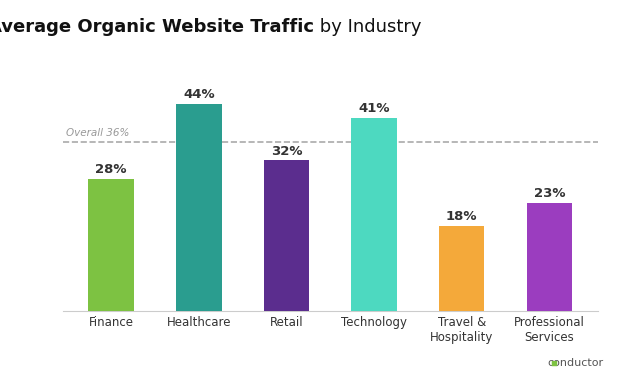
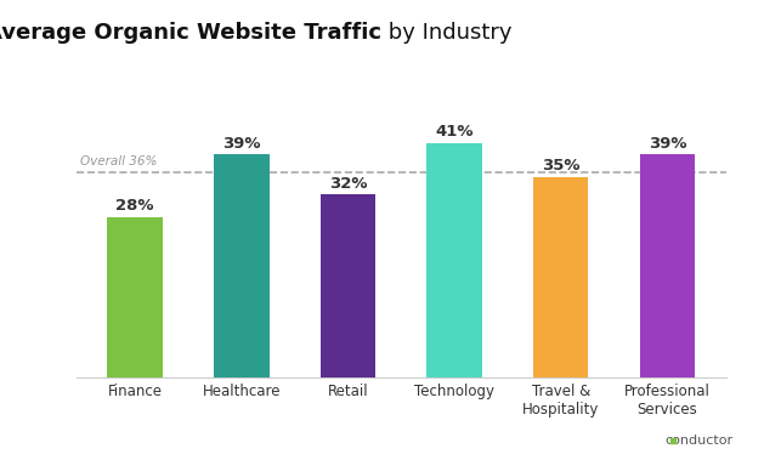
Healthcare: 44% -> 39%
Travel & Hospitality: 18% -> 35%
Professional Services: 23% -> 39%
